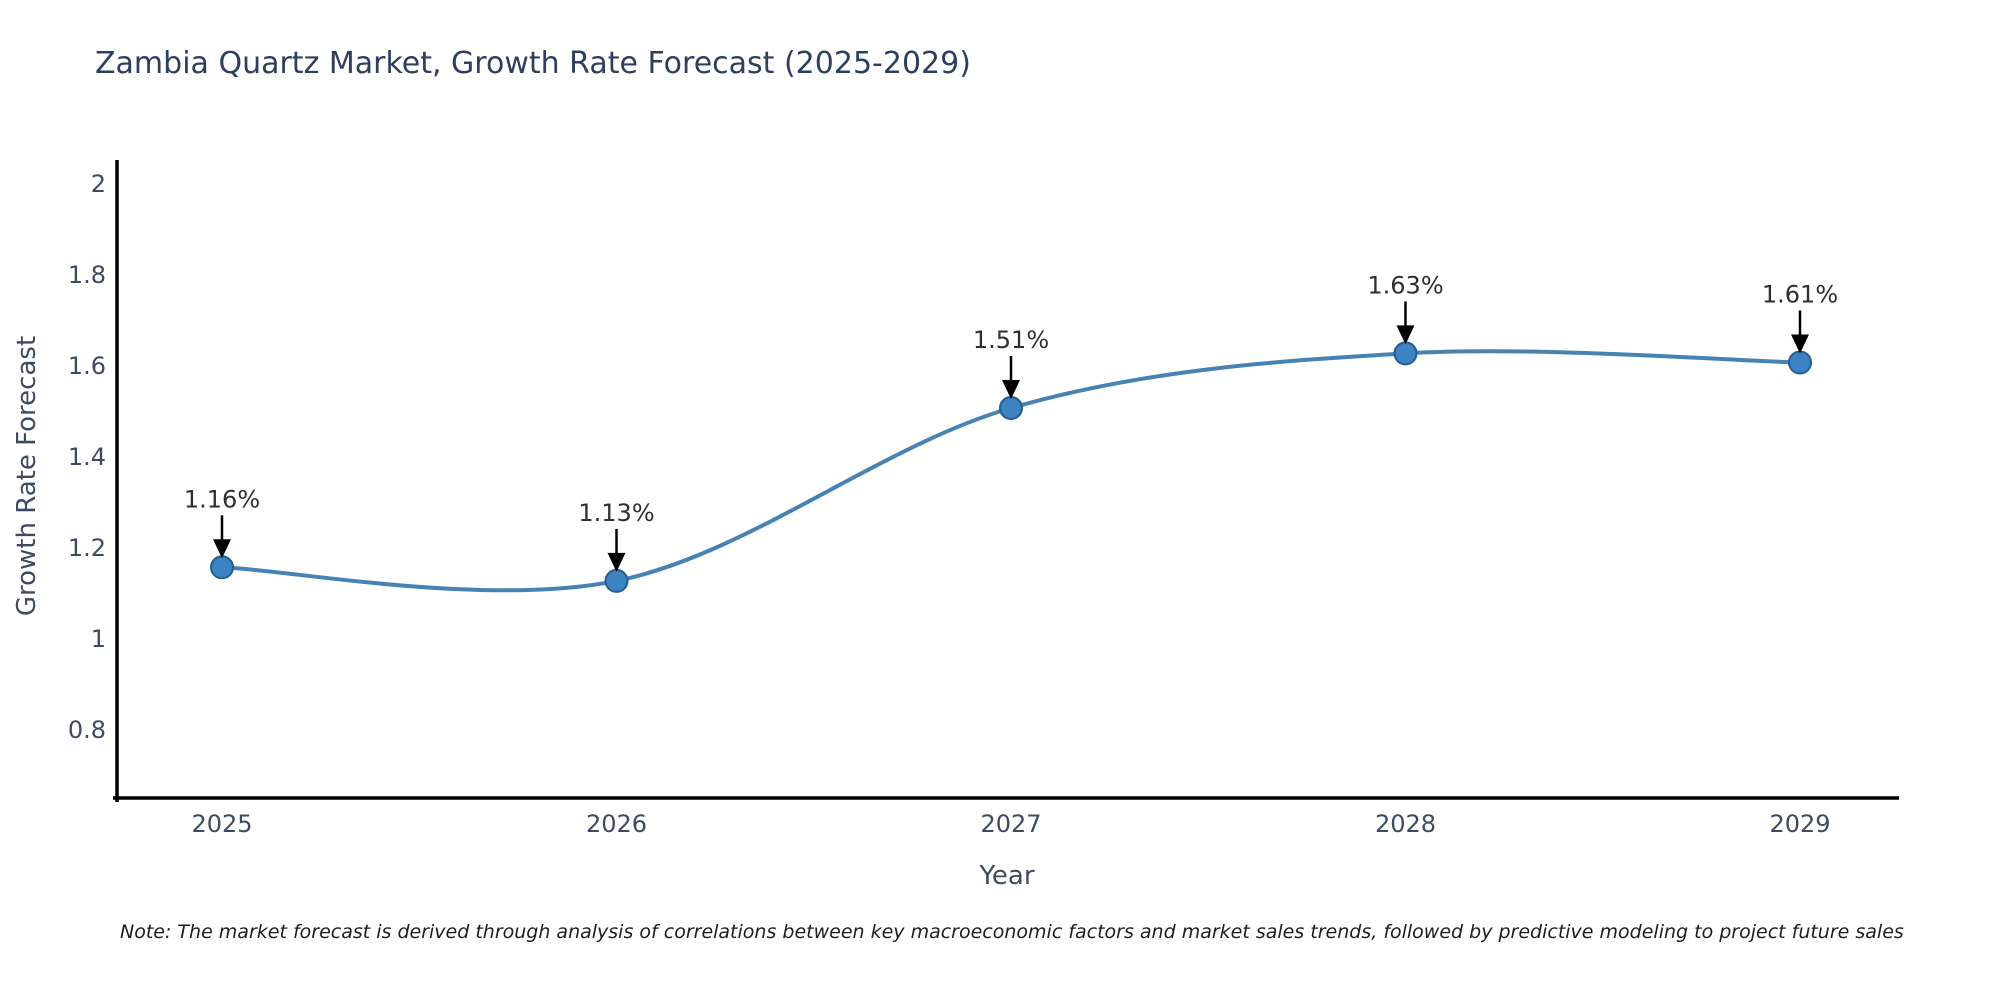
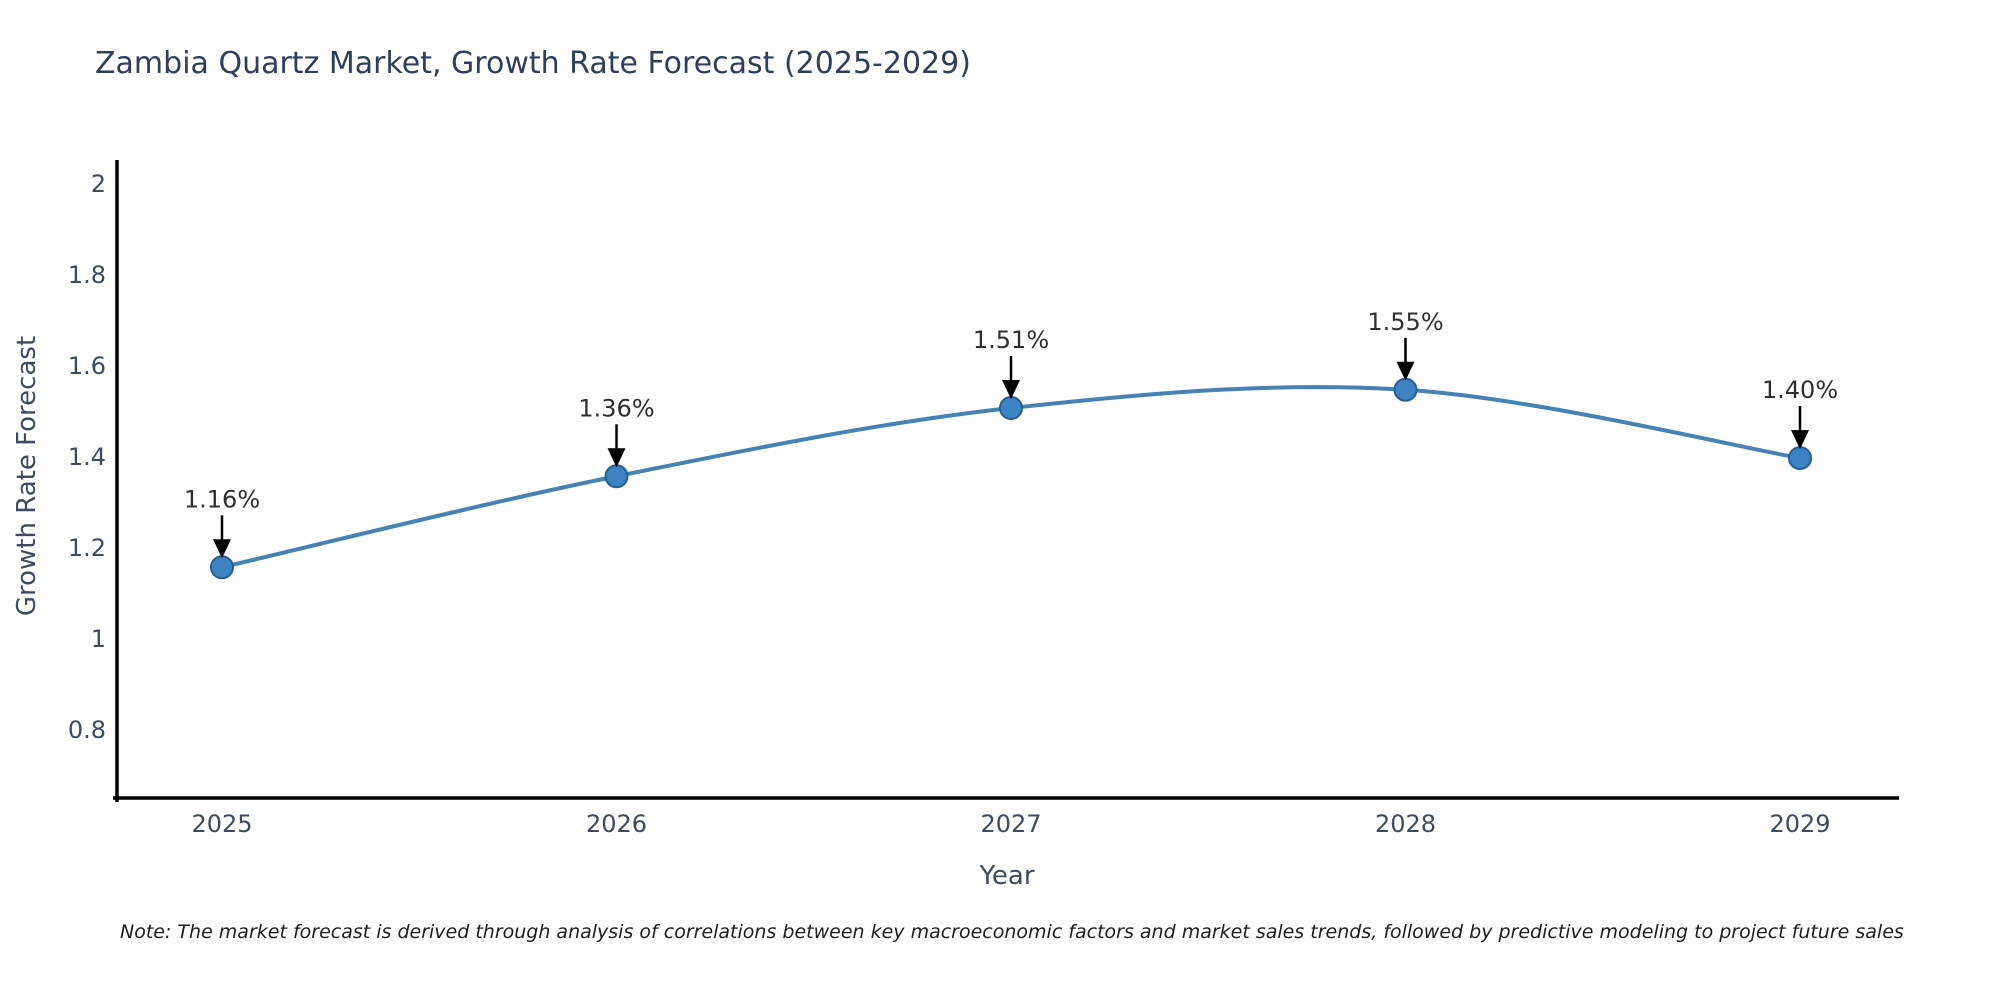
2026: 1.13% -> 1.36%
2028: 1.63% -> 1.55%
2029: 1.61% -> 1.40%
